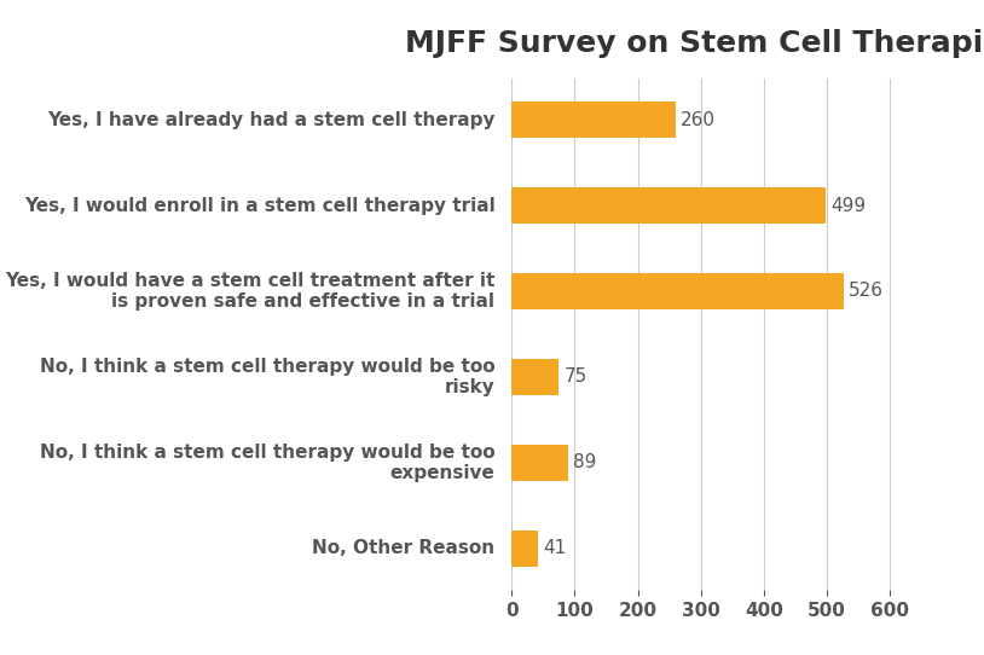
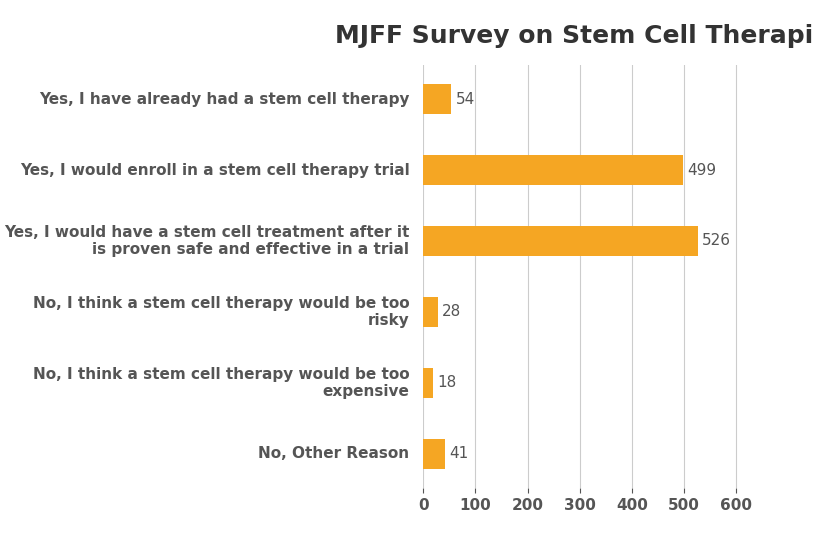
Yes, I have already had a stem cell therapy: 260 -> 54
No, I think a stem cell therapy would be too risky: 75 -> 28
No, I think a stem cell therapy would be too expensive: 89 -> 18
